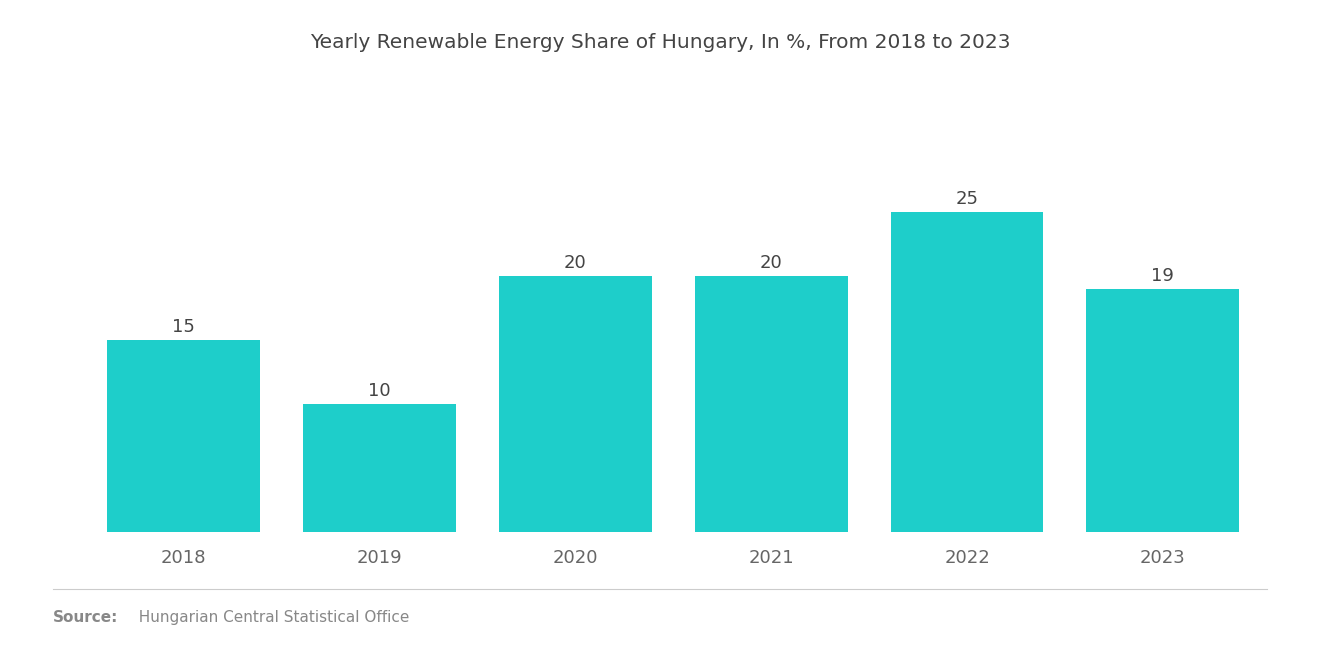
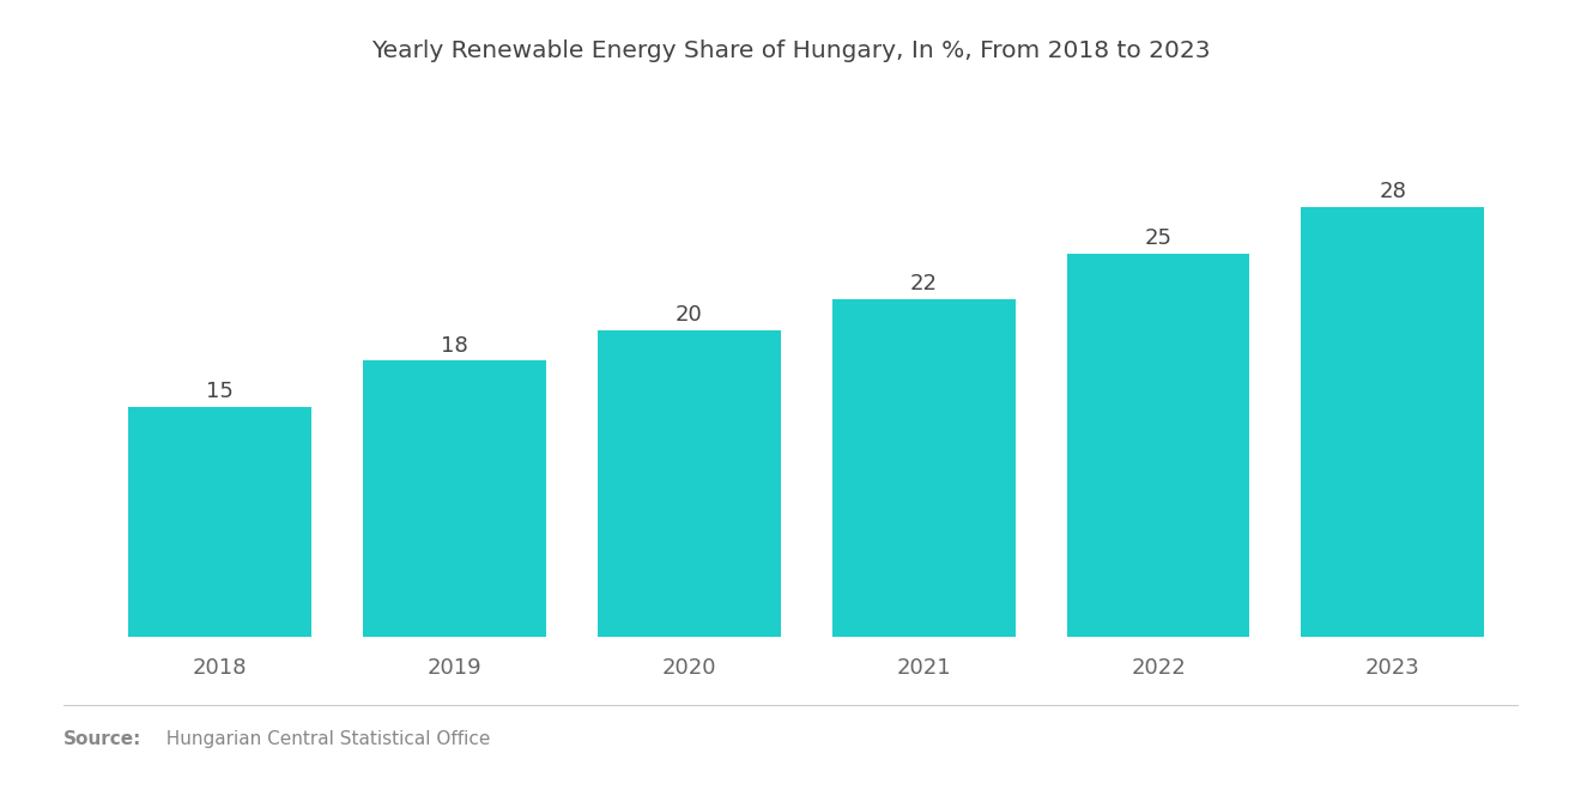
2019: 10 -> 18
2021: 20 -> 22
2023: 19 -> 28
